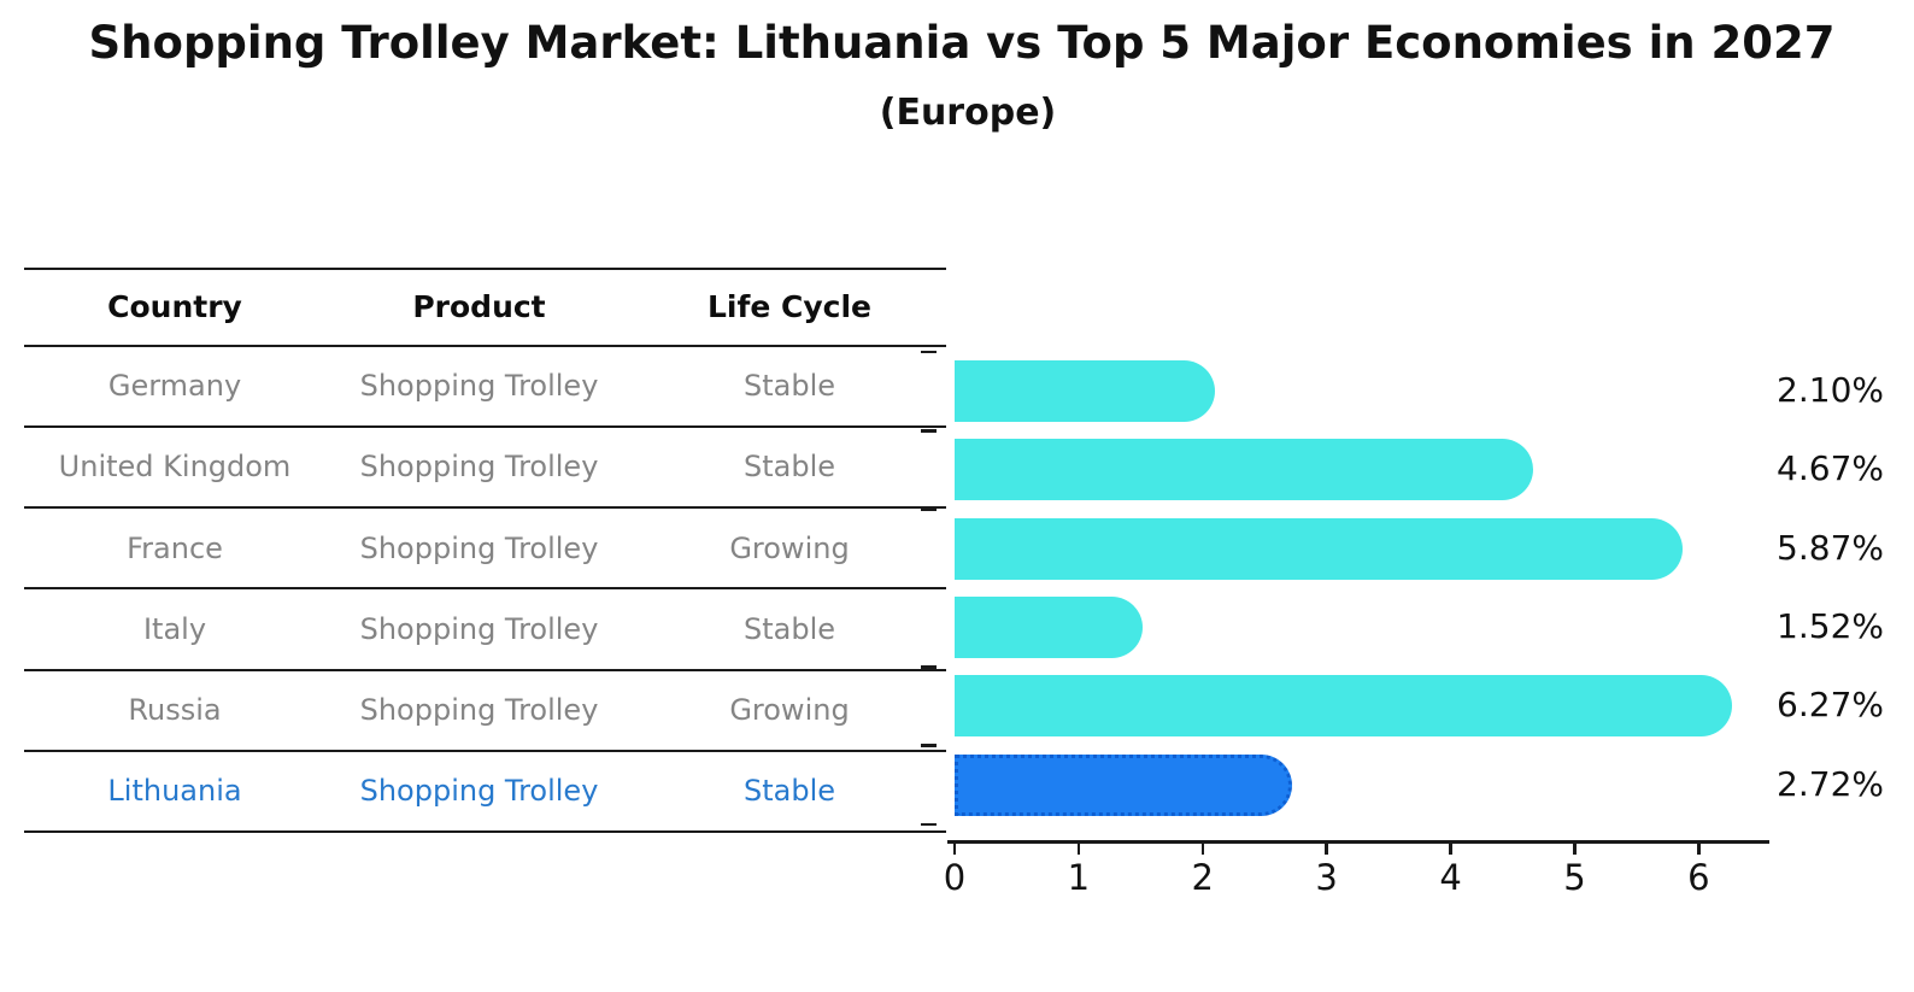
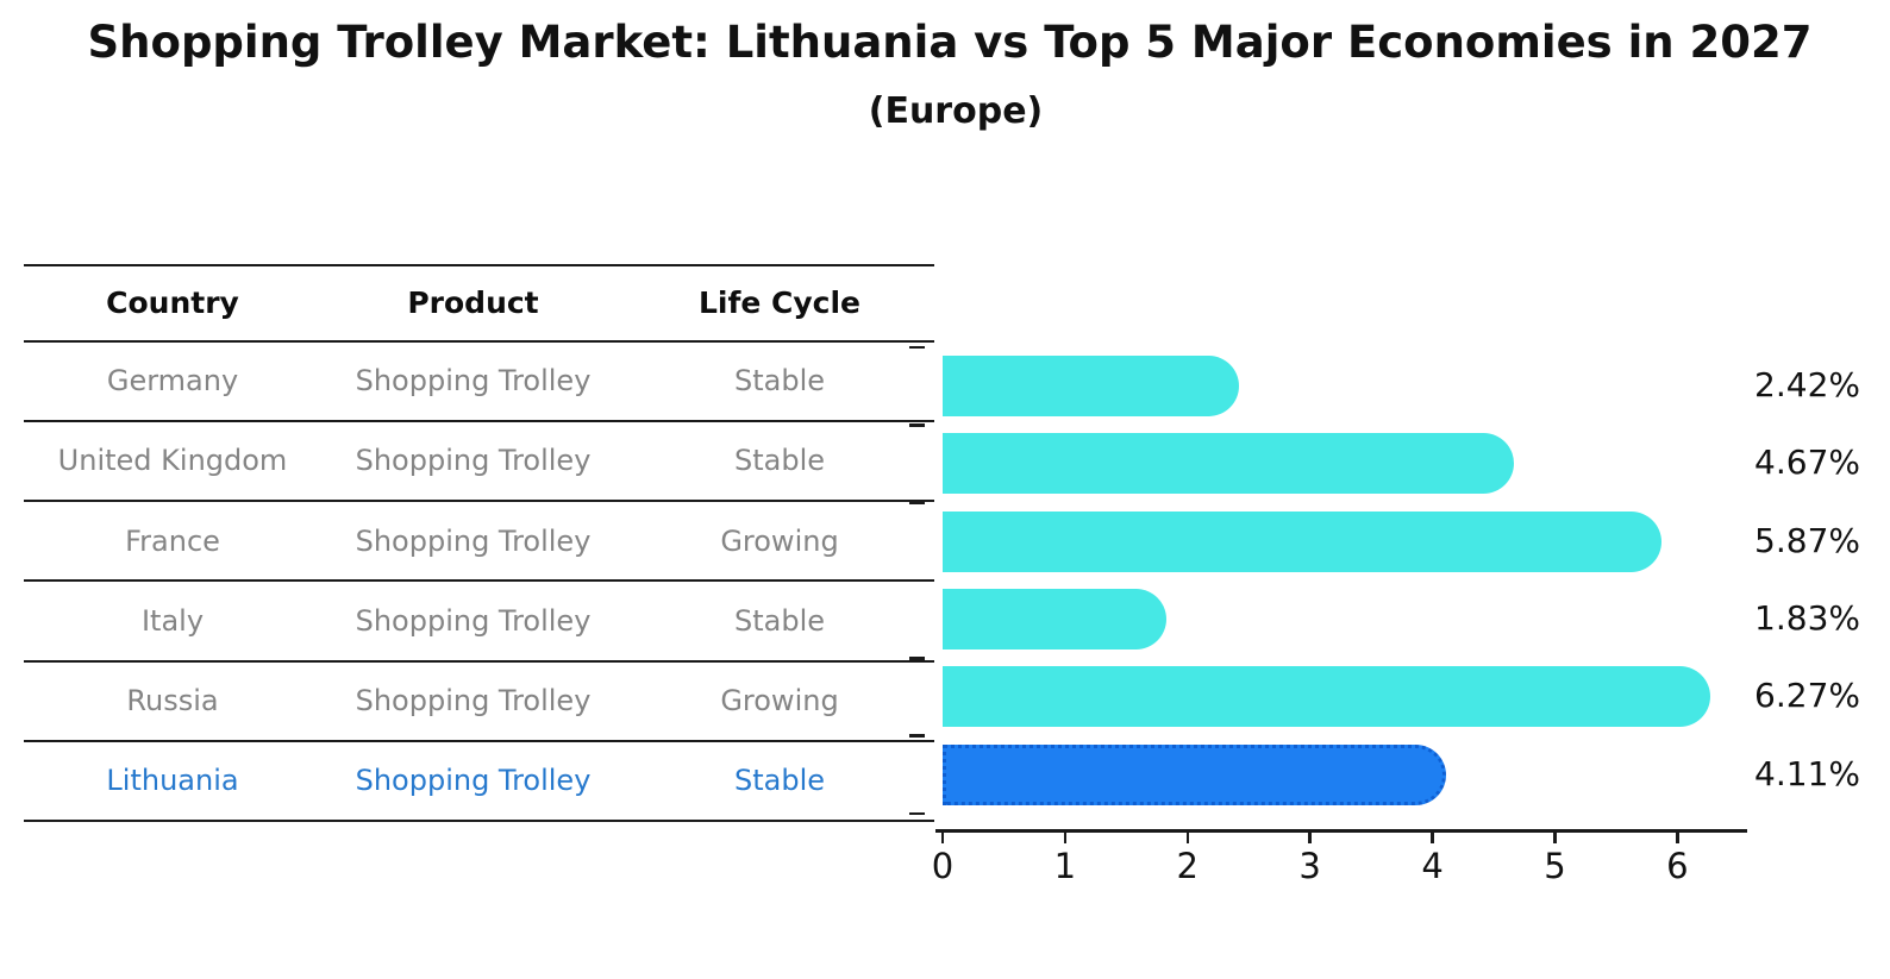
Germany: 2.10% -> 2.42%
Italy: 1.52% -> 1.83%
Lithuania: 2.72% -> 4.11%
